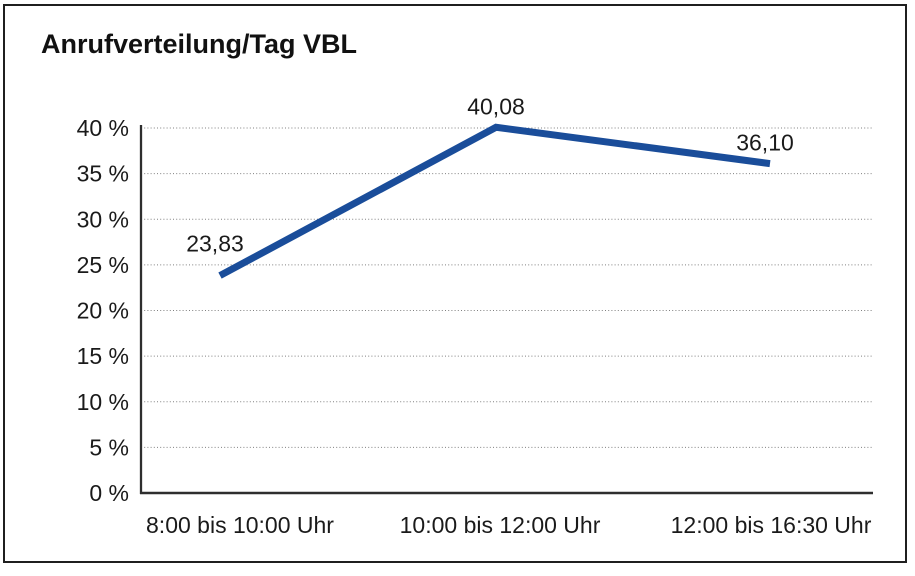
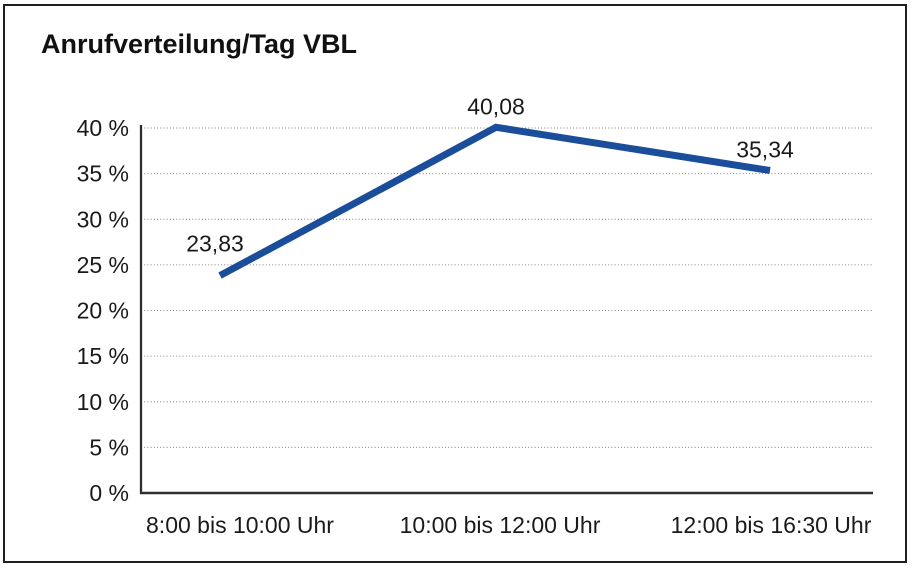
12:00 bis 16:30 Uhr: 36,10 -> 35,34
